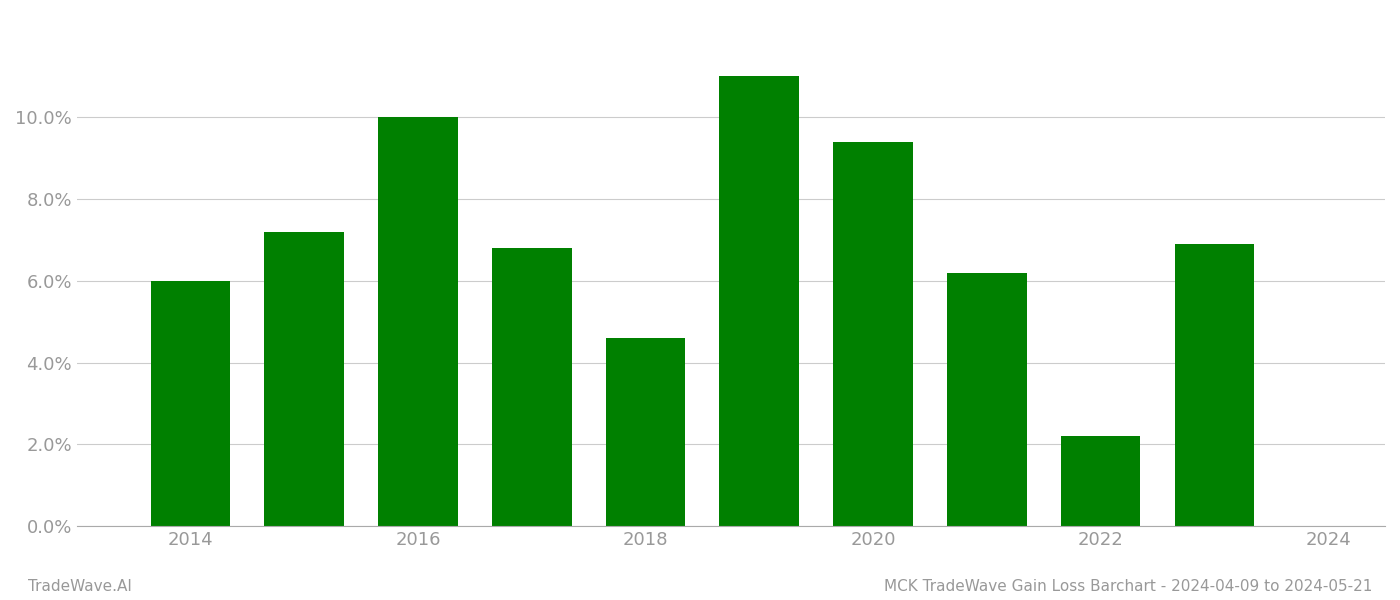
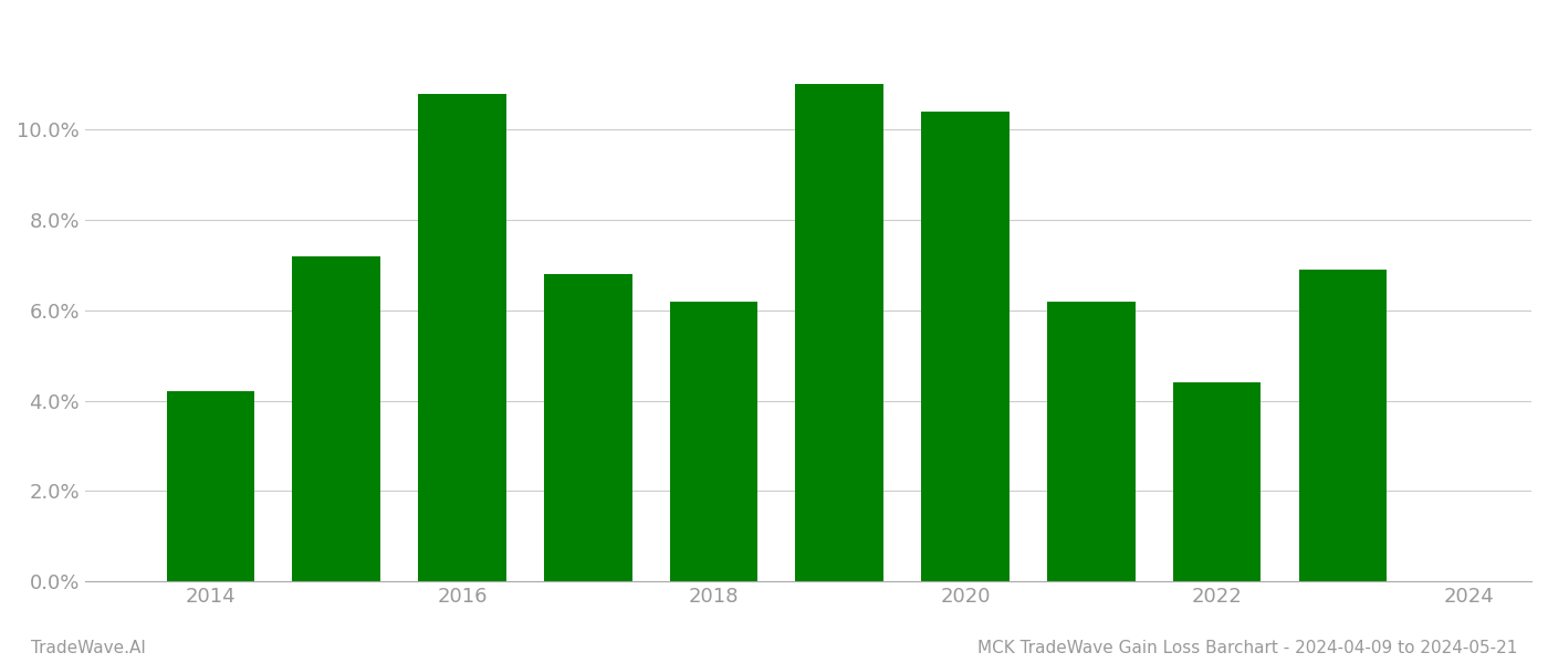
2014: 6.0% -> 4.2%
2016: 10.0% -> 10.8%
2018: 4.6% -> 6.2%
2020: 9.4% -> 10.4%
2022: 2.2% -> 4.4%
